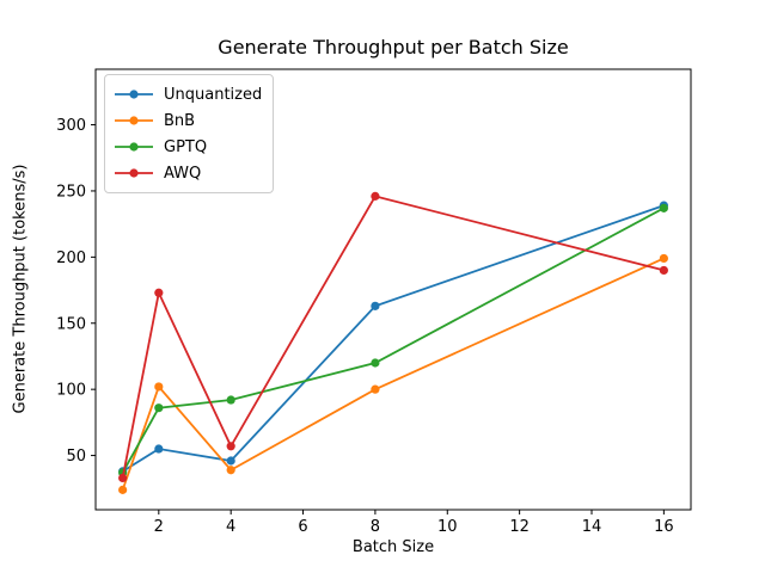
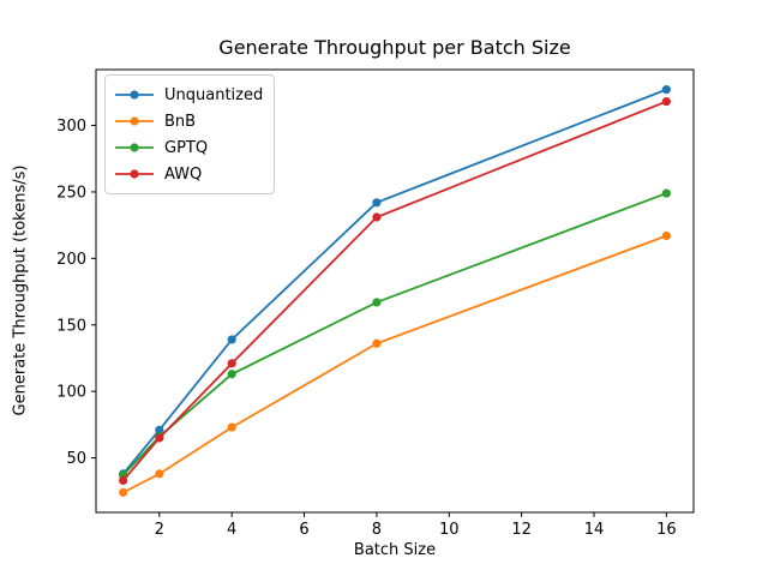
Unquantized/2: 55 -> 71
BnB/2: 102 -> 38
GPTQ/2: 86 -> 66
AWQ/2: 173 -> 65
Unquantized/4: 46 -> 139
BnB/4: 39 -> 73
GPTQ/4: 92 -> 113
AWQ/4: 57 -> 121
Unquantized/8: 163 -> 242
BnB/8: 100 -> 136
GPTQ/8: 120 -> 167
AWQ/8: 246 -> 231
Unquantized/16: 239 -> 327
BnB/16: 199 -> 217
GPTQ/16: 237 -> 249
AWQ/16: 190 -> 318
